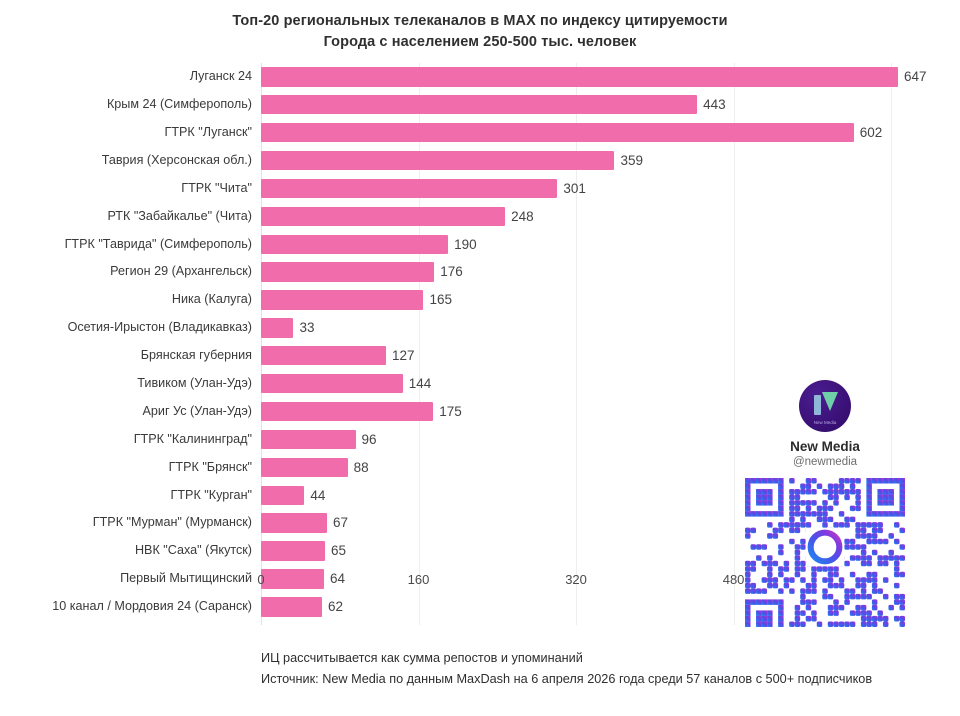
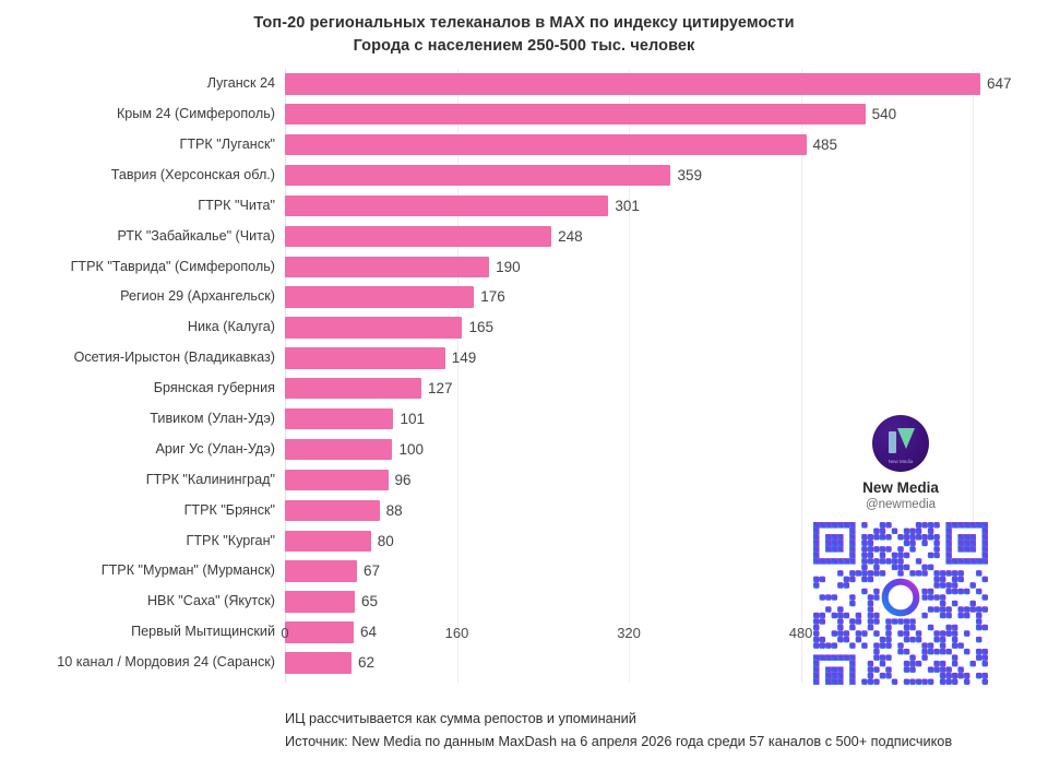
Крым 24 (Симферополь): 443 -> 540
ГТРК "Луганск": 602 -> 485
Осетия-Ирыстон (Владикавказ): 33 -> 149
Тивиком (Улан-Удэ): 144 -> 101
Ариг Ус (Улан-Удэ): 175 -> 100
ГТРК "Курган": 44 -> 80
